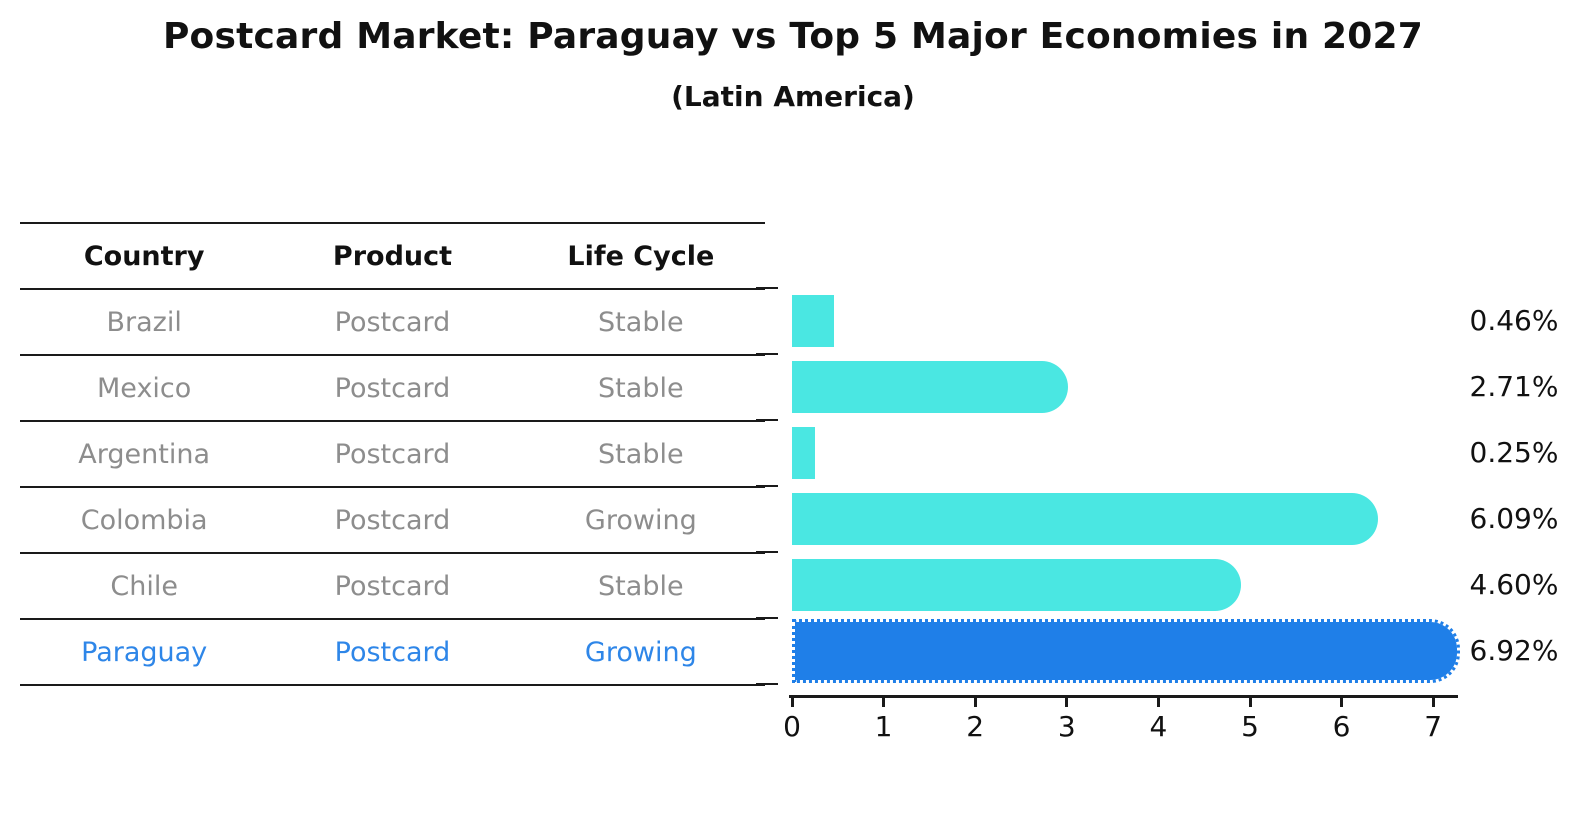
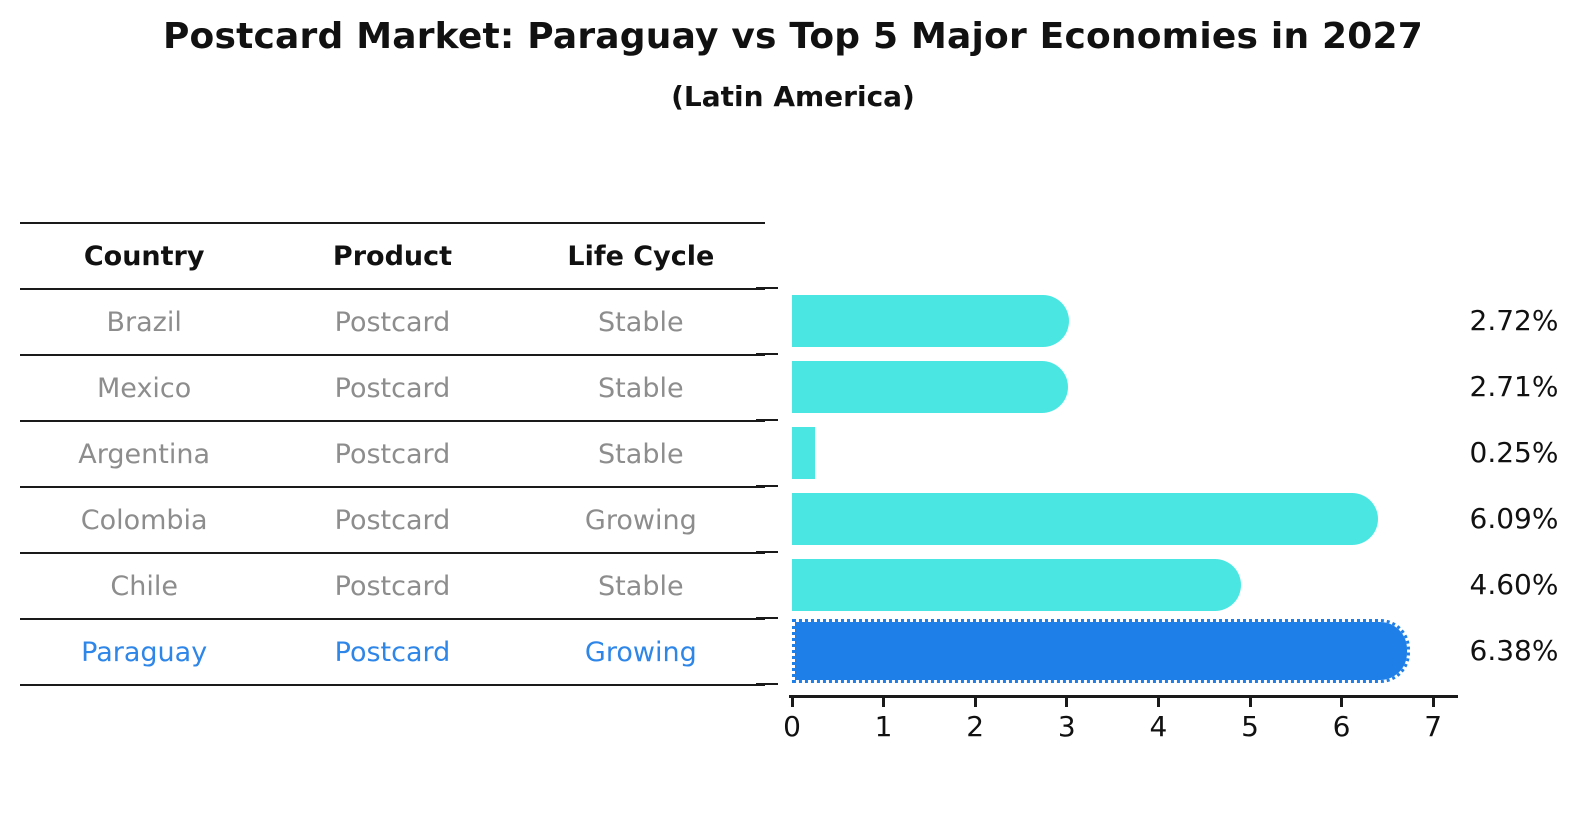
Brazil: 0.46% -> 2.72%
Paraguay: 6.92% -> 6.38%
